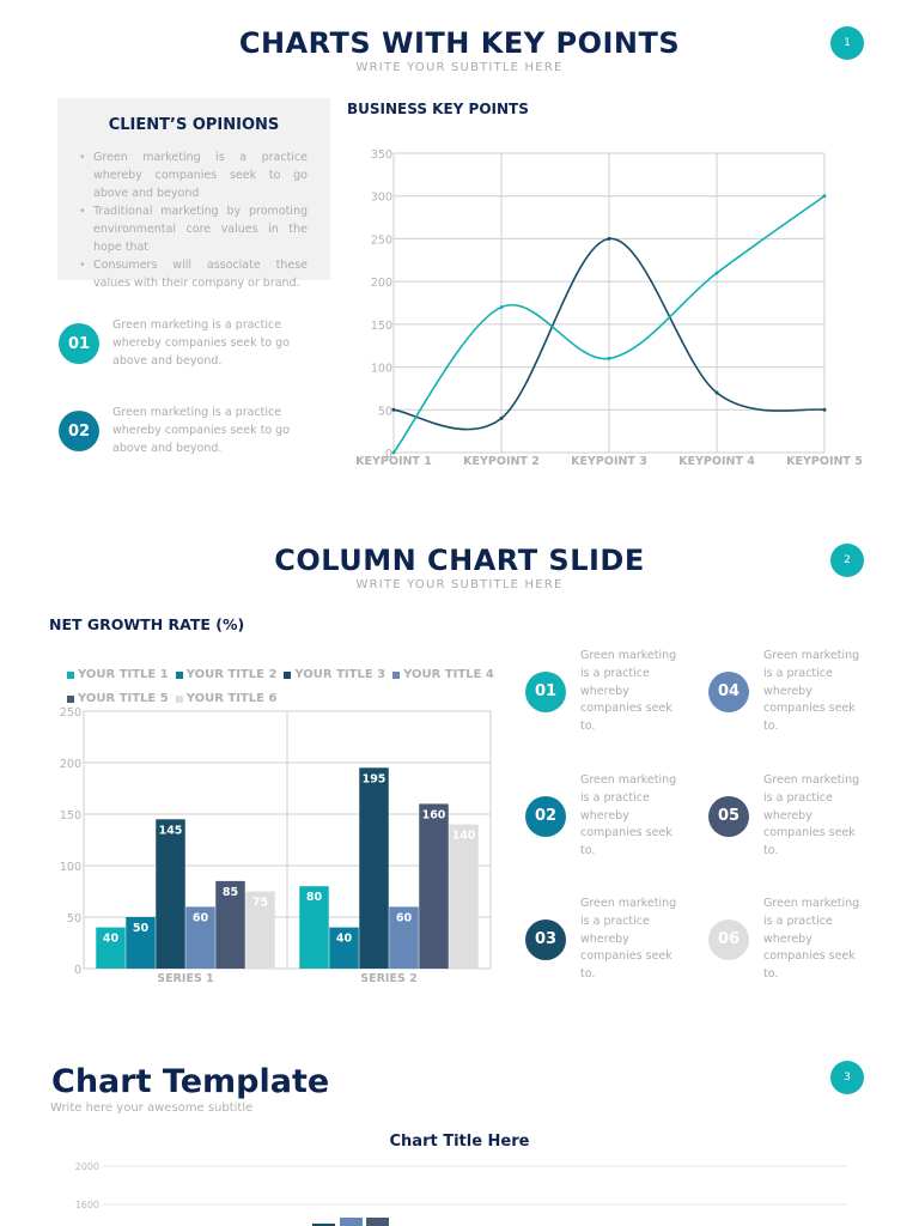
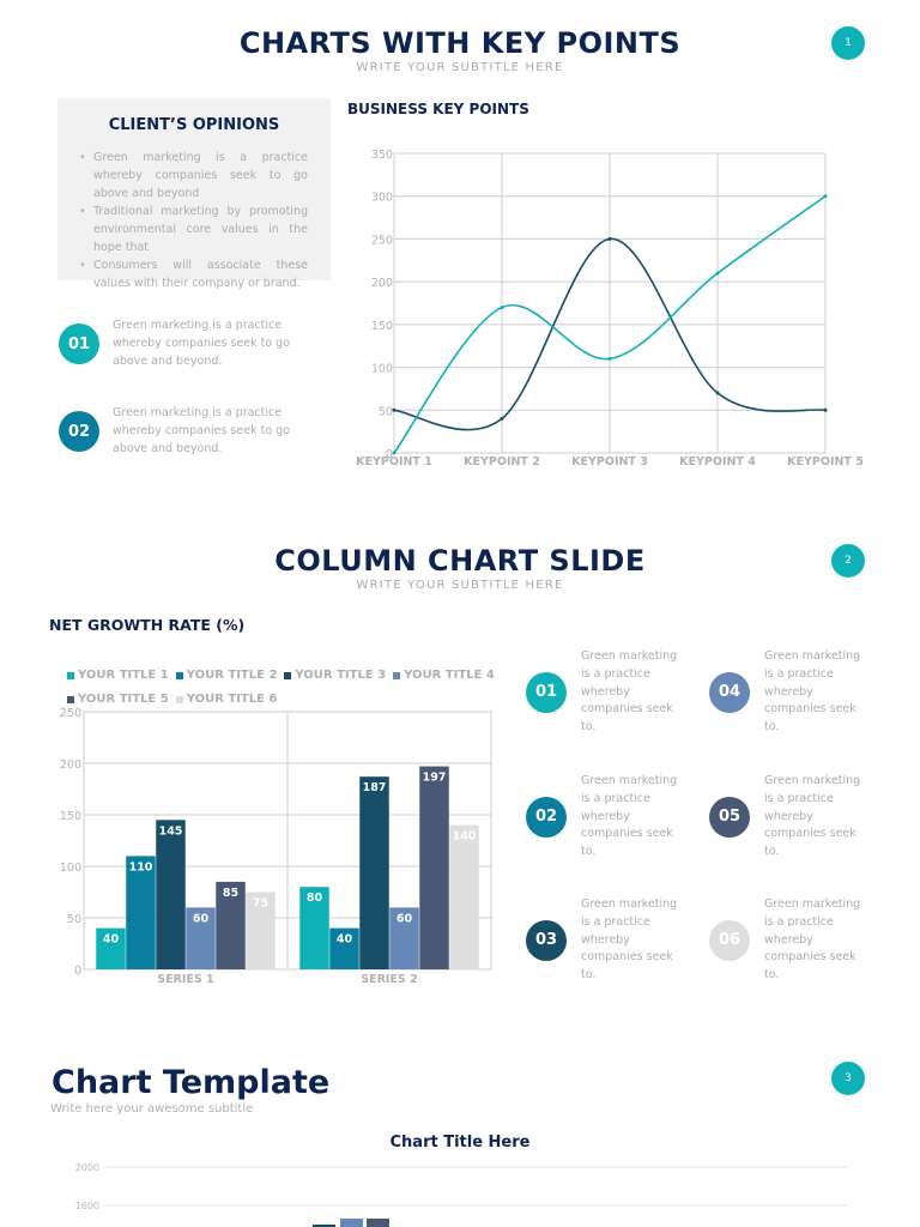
NET GROWTH RATE (%)/YOUR TITLE 2/SERIES 1: 50 -> 110
NET GROWTH RATE (%)/YOUR TITLE 3/SERIES 2: 195 -> 187
NET GROWTH RATE (%)/YOUR TITLE 5/SERIES 2: 160 -> 197
